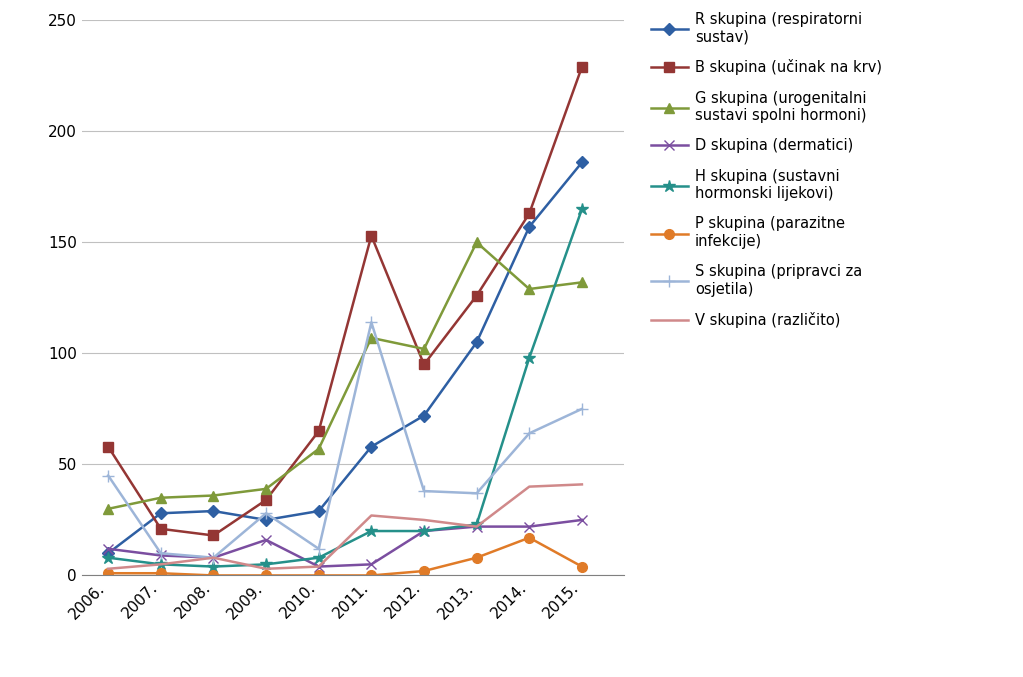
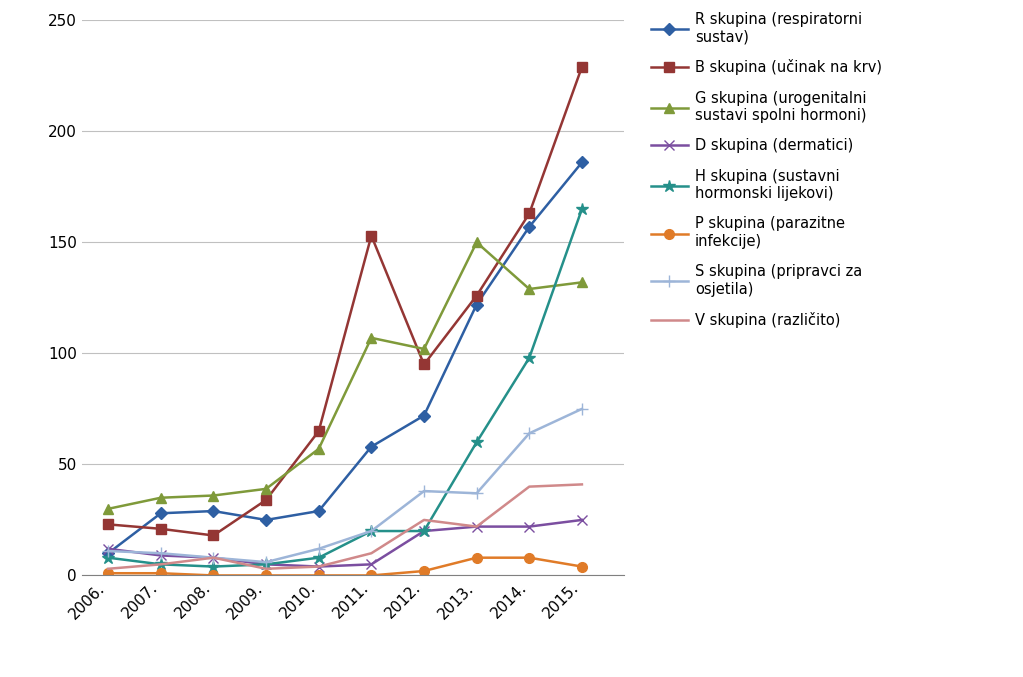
B skupina (učinak na krv)/2006.: 58 -> 23
S skupina (pripravci za osjetila)/2006.: 45 -> 11
D skupina (dermatici)/2009.: 16 -> 5
S skupina (pripravci za osjetila)/2009.: 28 -> 6
S skupina (pripravci za osjetila)/2011.: 114 -> 20
V skupina (različito)/2011.: 27 -> 10
R skupina (respiratorni sustav)/2013.: 105 -> 122
H skupina (sustavni hormonski lijekovi)/2013.: 23 -> 60
P skupina (parazitne infekcije)/2014.: 17 -> 8
